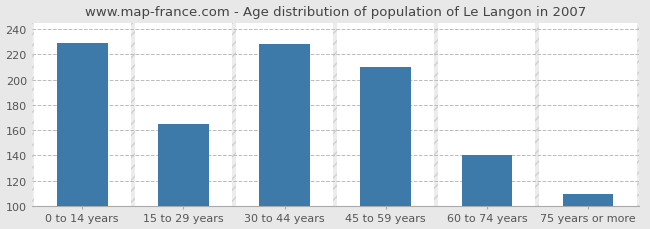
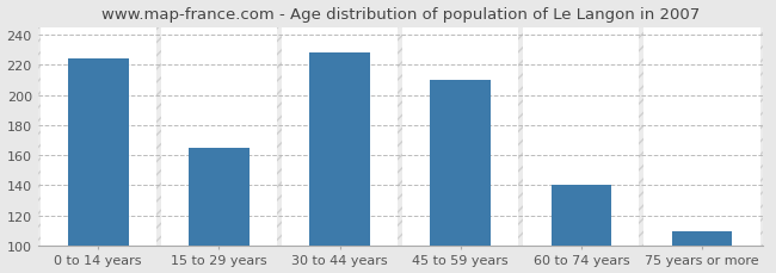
0 to 14 years: 229 -> 224
